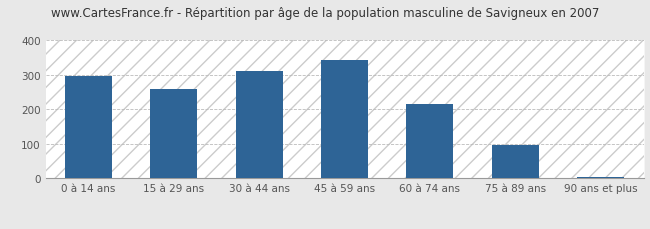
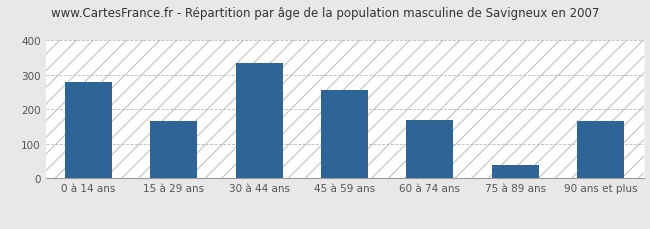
0 à 14 ans: 297 -> 280
15 à 29 ans: 258 -> 165
30 à 44 ans: 312 -> 335
45 à 59 ans: 344 -> 255
60 à 74 ans: 216 -> 170
75 à 89 ans: 96 -> 40
90 ans et plus: 5 -> 165
